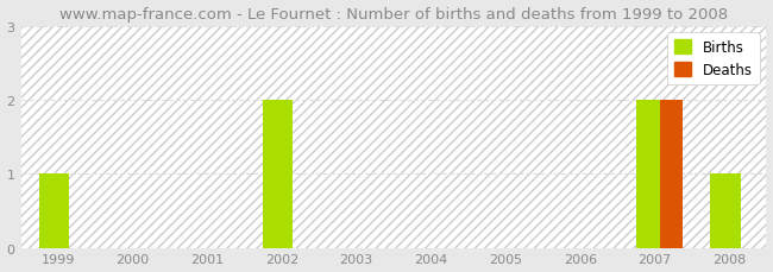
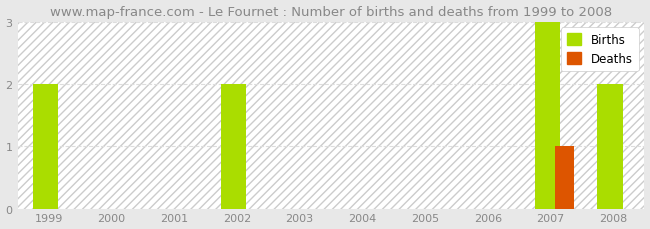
Births/1999: 1 -> 2
Births/2007: 2 -> 3
Deaths/2007: 2 -> 1
Births/2008: 1 -> 2
